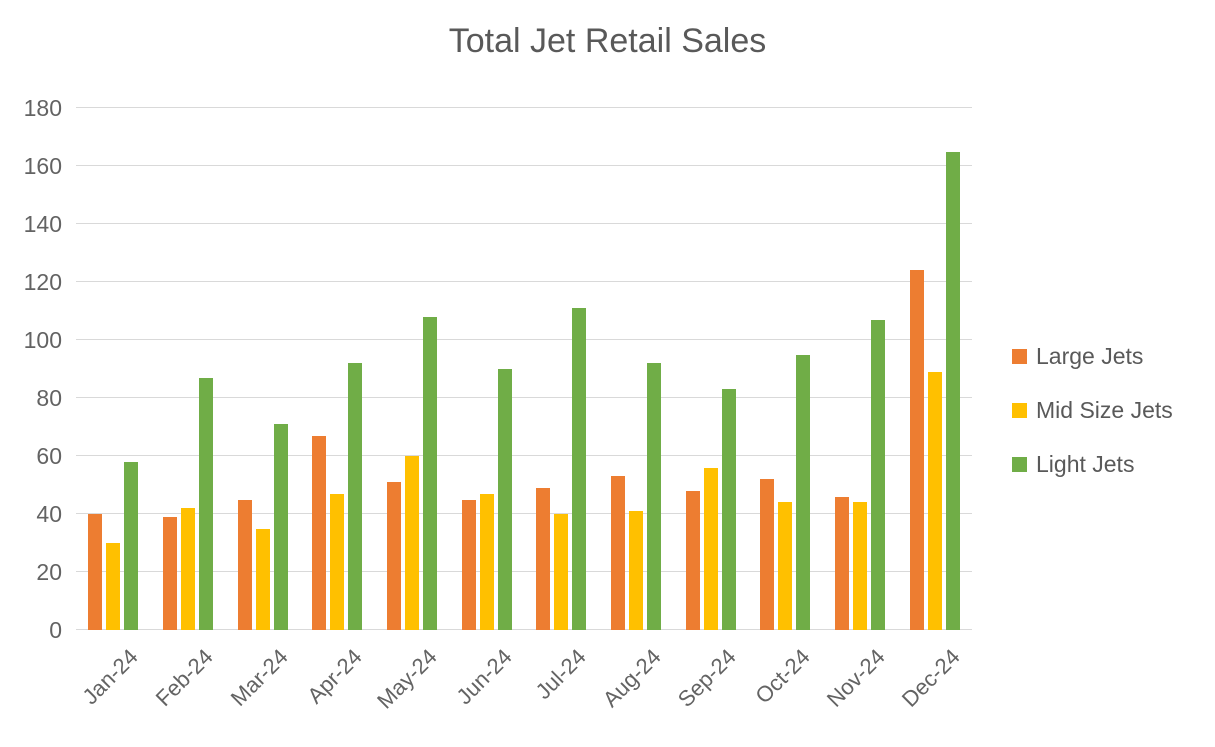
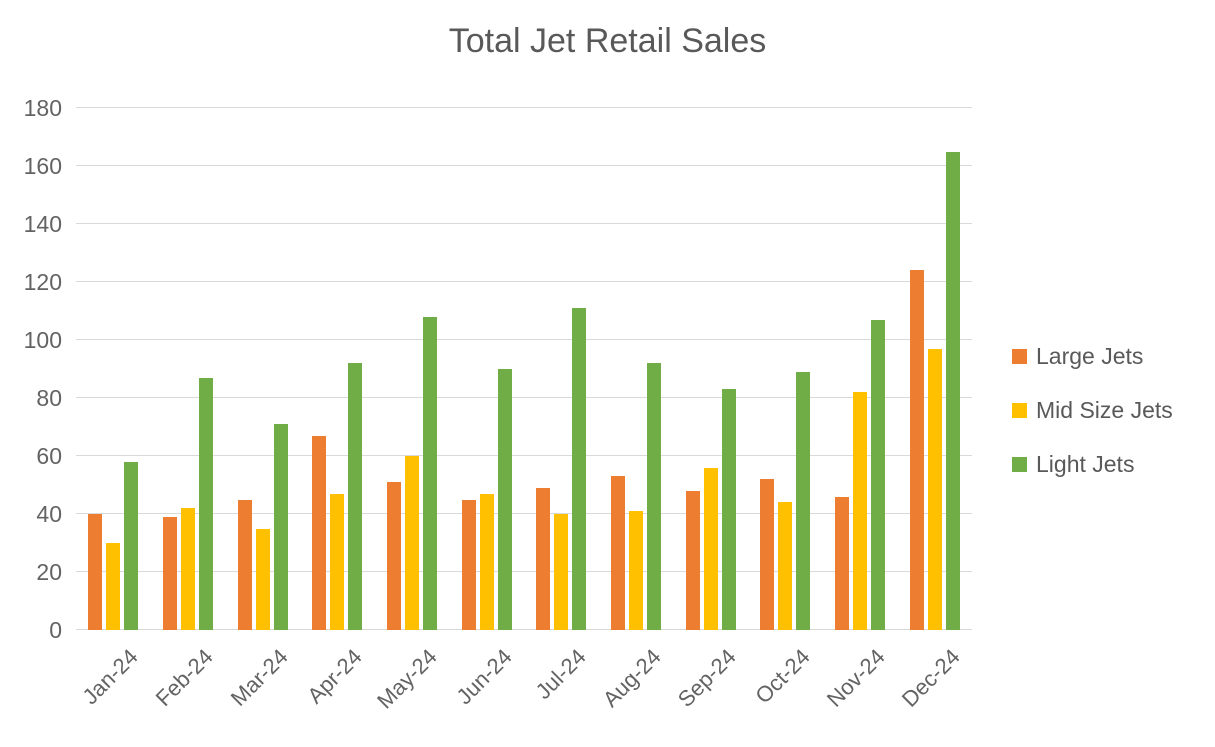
Light Jets/Oct-24: 95 -> 89
Mid Size Jets/Nov-24: 44 -> 82
Mid Size Jets/Dec-24: 89 -> 97
